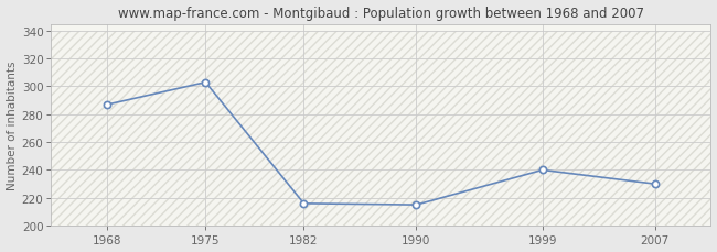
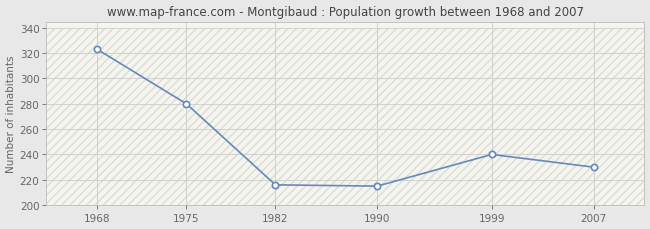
1968: 287 -> 323
1975: 303 -> 280
